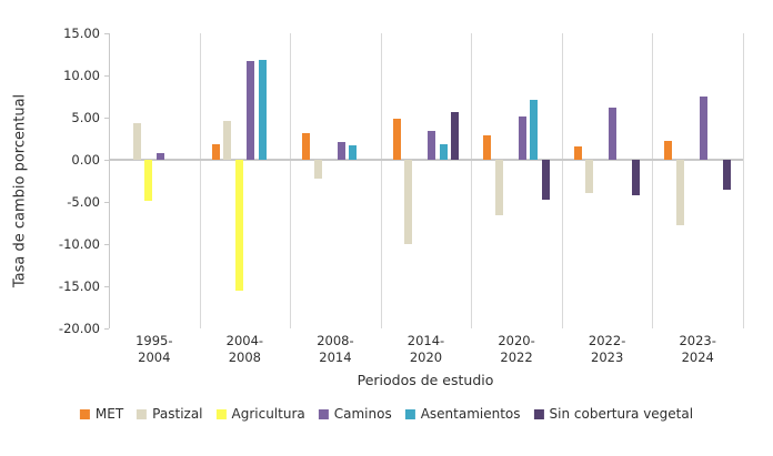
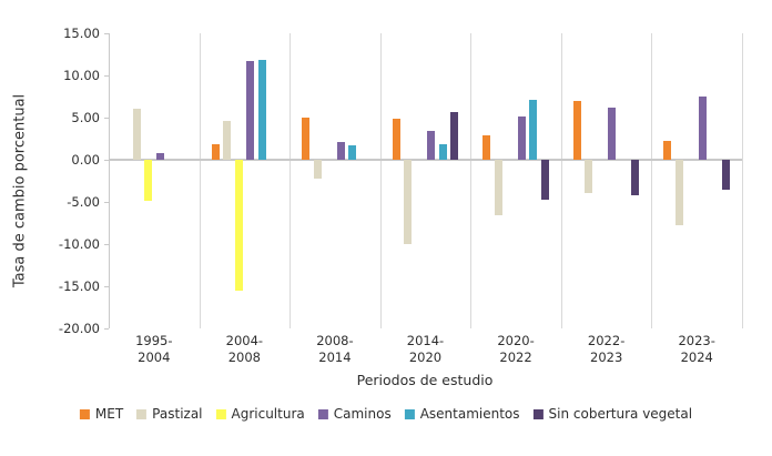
Pastizal/1995-2004: 4 -> 6
MET/2008-2014: 3 -> 5
MET/2022-2023: 2 -> 7
